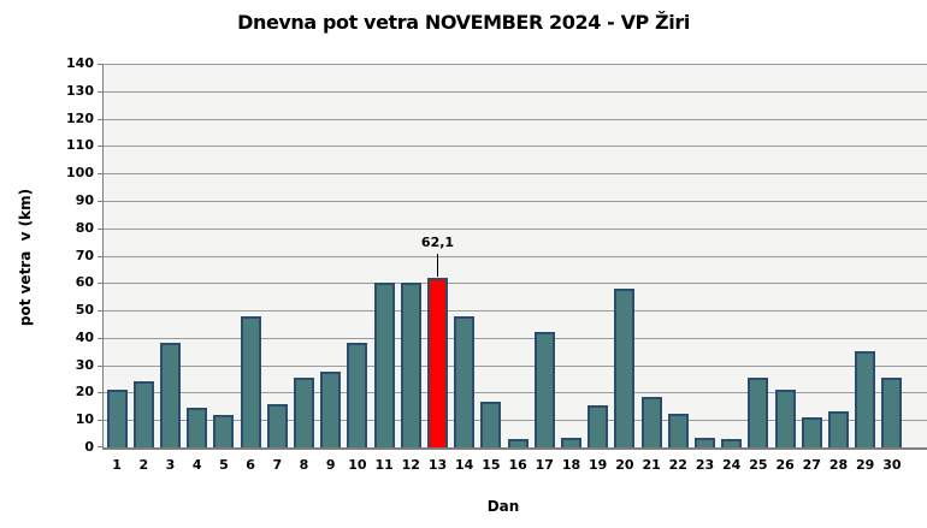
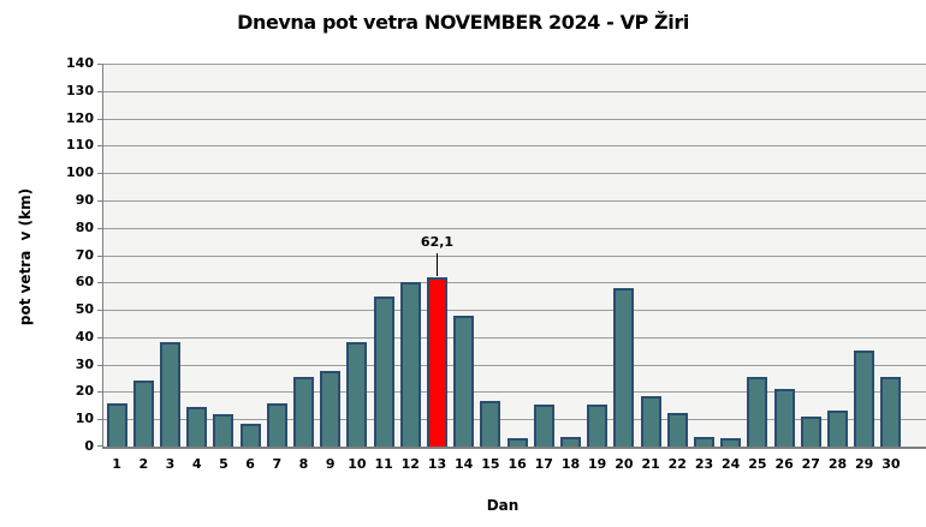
1: 21 -> 16
6: 48 -> 8
11: 60 -> 55
17: 42 -> 16
